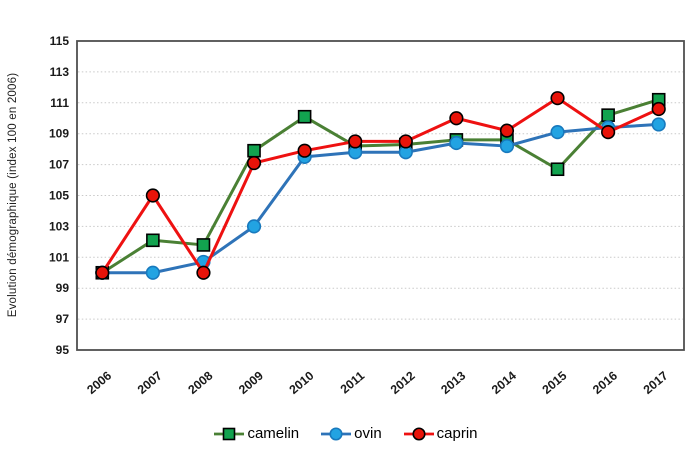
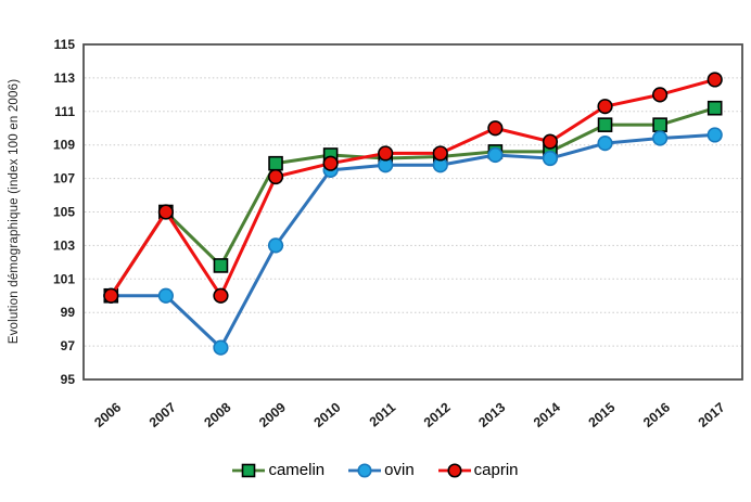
camelin/2007: 102.1 -> 105.0
ovin/2008: 100.7 -> 96.9
camelin/2010: 110.1 -> 108.4
camelin/2015: 106.7 -> 110.2
caprin/2016: 109.1 -> 112.0
caprin/2017: 110.6 -> 112.9
